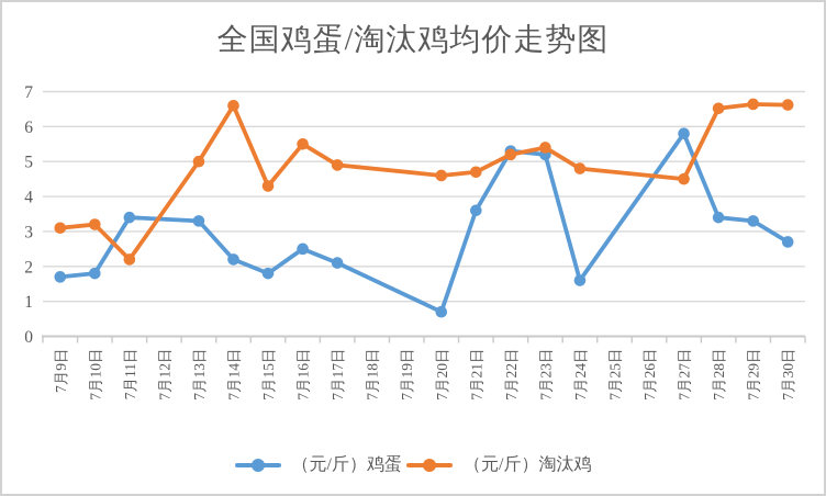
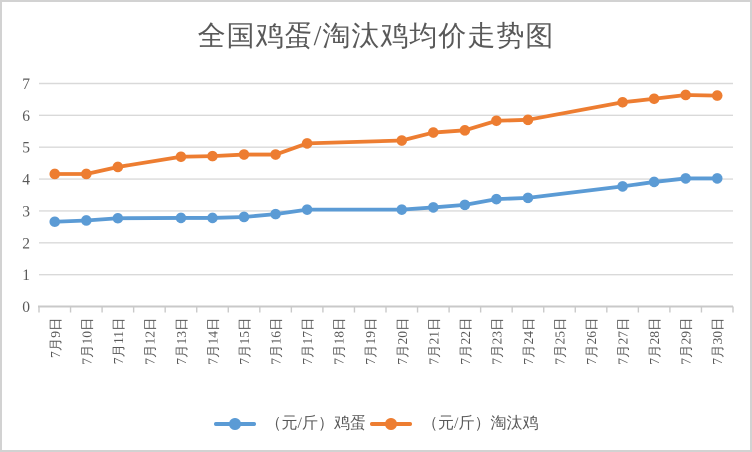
（元/斤）鸡蛋/7月9日: 1.7 -> 2.7
（元/斤）淘汰鸡/7月9日: 3.1 -> 4.2
（元/斤）鸡蛋/7月10日: 1.8 -> 2.7
（元/斤）淘汰鸡/7月10日: 3.2 -> 4.2
（元/斤）鸡蛋/7月11日: 3.4 -> 2.8
（元/斤）淘汰鸡/7月11日: 2.2 -> 4.4
（元/斤）鸡蛋/7月13日: 3.3 -> 2.8
（元/斤）淘汰鸡/7月13日: 5.0 -> 4.7
（元/斤）鸡蛋/7月14日: 2.2 -> 2.8
（元/斤）淘汰鸡/7月14日: 6.6 -> 4.7
（元/斤）鸡蛋/7月15日: 1.8 -> 2.8
（元/斤）淘汰鸡/7月15日: 4.3 -> 4.8
（元/斤）鸡蛋/7月16日: 2.5 -> 2.9
（元/斤）淘汰鸡/7月16日: 5.5 -> 4.8
（元/斤）鸡蛋/7月17日: 2.1 -> 3.0
（元/斤）淘汰鸡/7月17日: 4.9 -> 5.1
（元/斤）鸡蛋/7月20日: 0.7 -> 3.0
（元/斤）淘汰鸡/7月20日: 4.6 -> 5.2
（元/斤）鸡蛋/7月21日: 3.6 -> 3.1
（元/斤）淘汰鸡/7月21日: 4.7 -> 5.5
（元/斤）鸡蛋/7月22日: 5.3 -> 3.2
（元/斤）淘汰鸡/7月22日: 5.2 -> 5.5
（元/斤）鸡蛋/7月23日: 5.2 -> 3.4
（元/斤）淘汰鸡/7月23日: 5.4 -> 5.8
（元/斤）鸡蛋/7月24日: 1.6 -> 3.4
（元/斤）淘汰鸡/7月24日: 4.8 -> 5.9
（元/斤）鸡蛋/7月27日: 5.8 -> 3.8
（元/斤）淘汰鸡/7月27日: 4.5 -> 6.4
（元/斤）鸡蛋/7月28日: 3.4 -> 3.9
（元/斤）鸡蛋/7月29日: 3.3 -> 4.0
（元/斤）鸡蛋/7月30日: 2.7 -> 4.0
